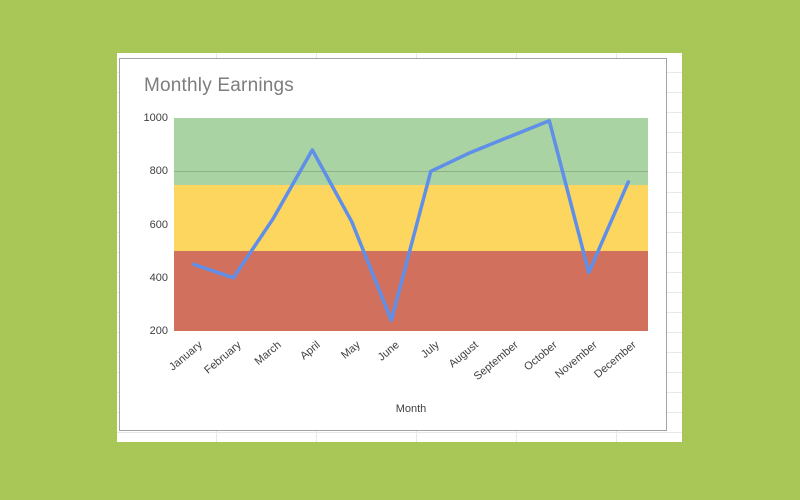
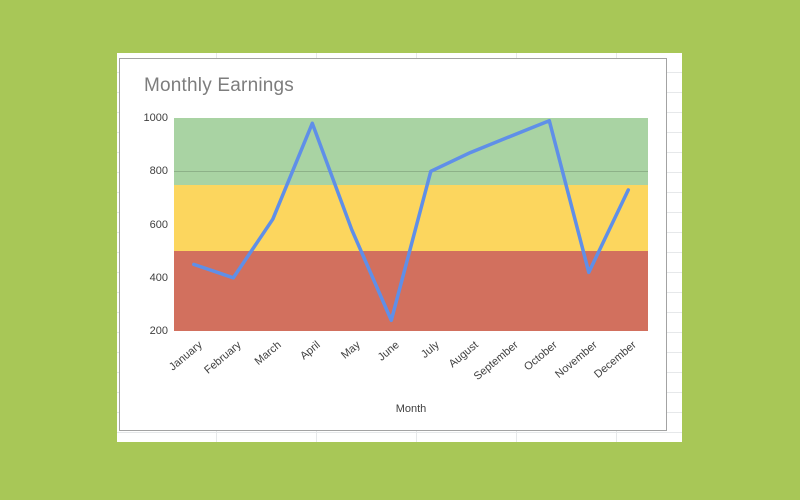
April: 880 -> 980
May: 610 -> 580
December: 760 -> 730
